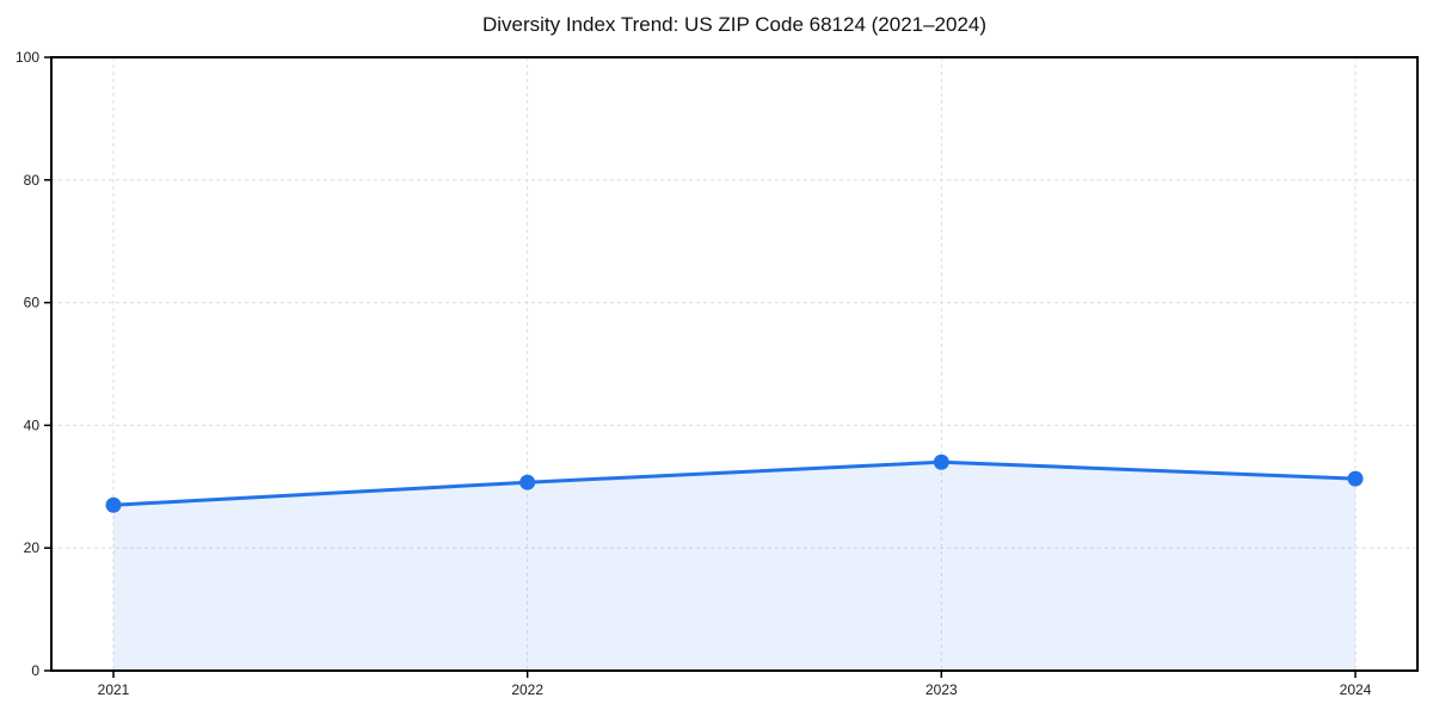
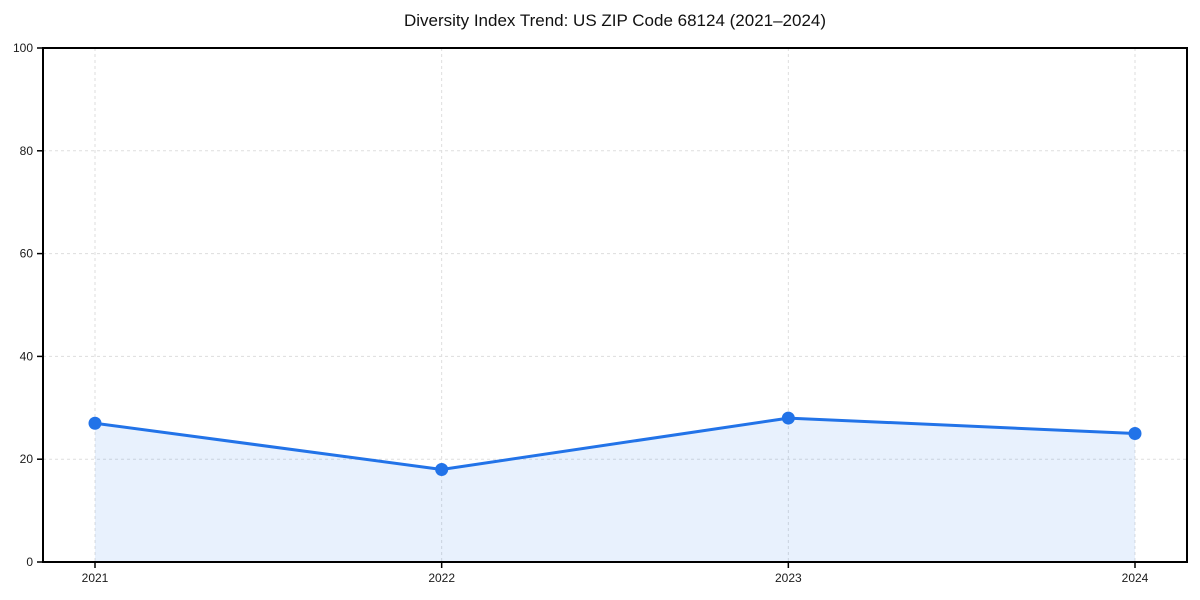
2022: 31 -> 18
2023: 34 -> 28
2024: 31 -> 25
